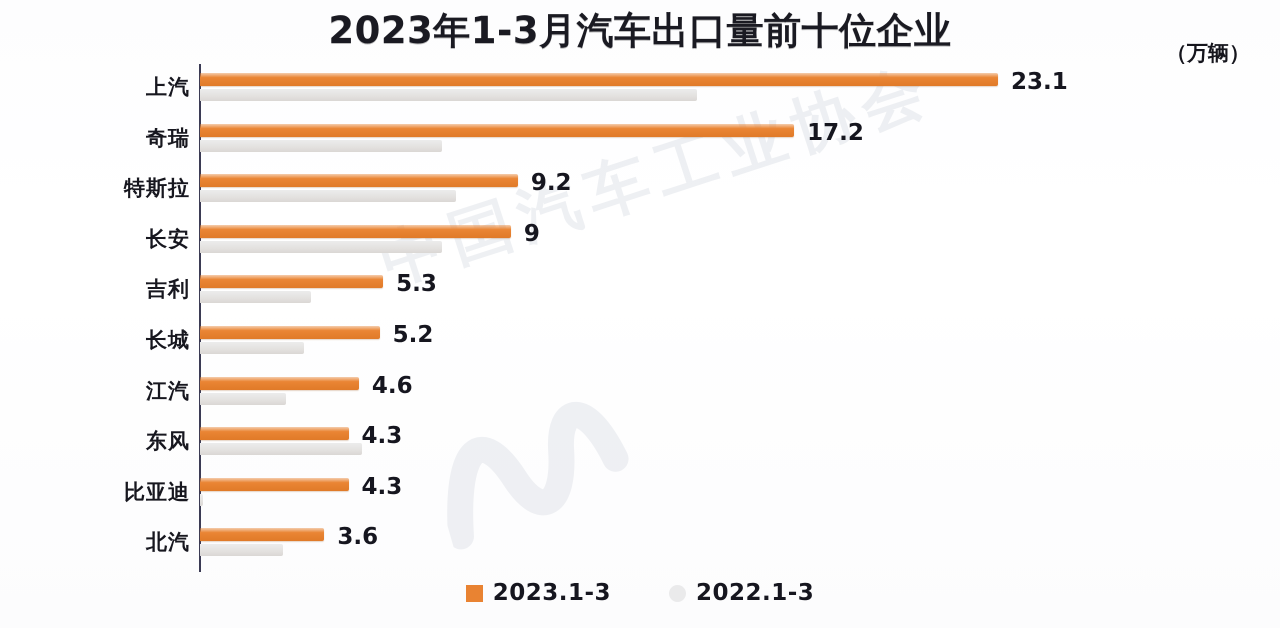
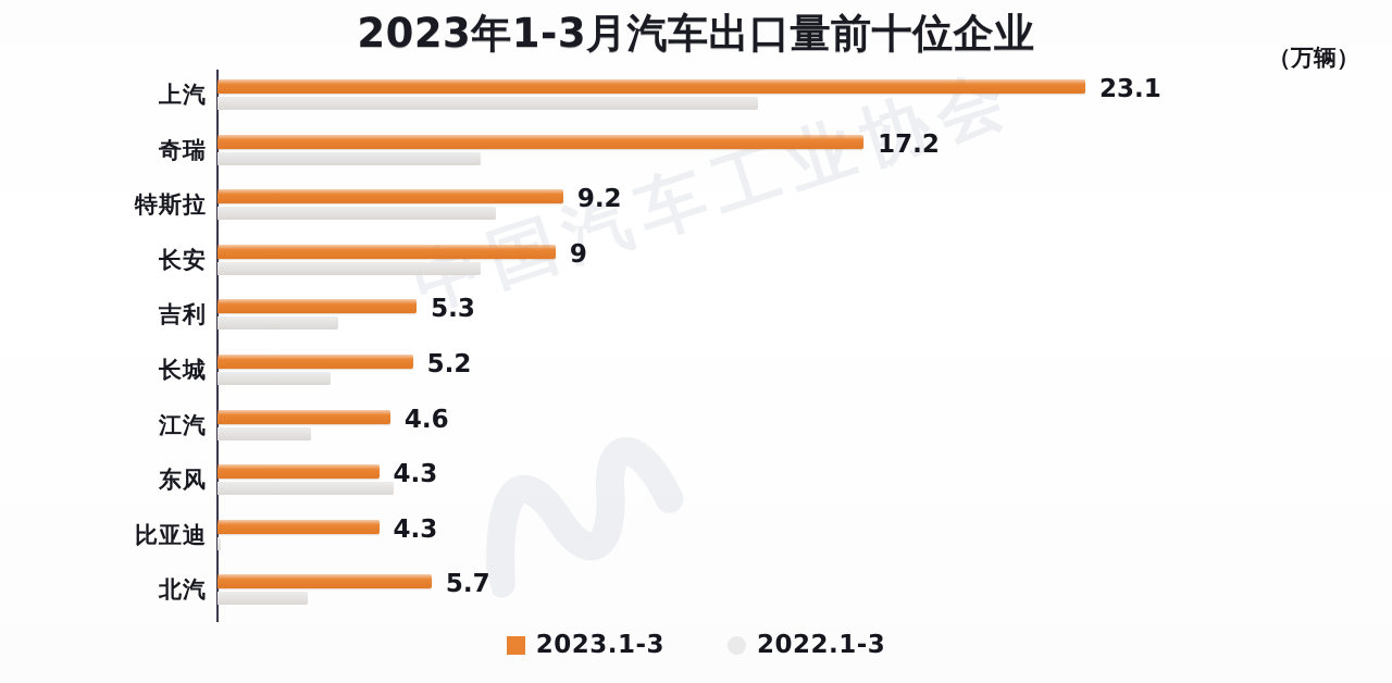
2023.1-3/北汽: 3.6 -> 5.7
